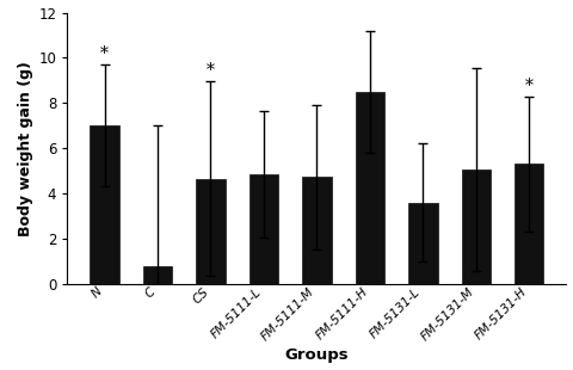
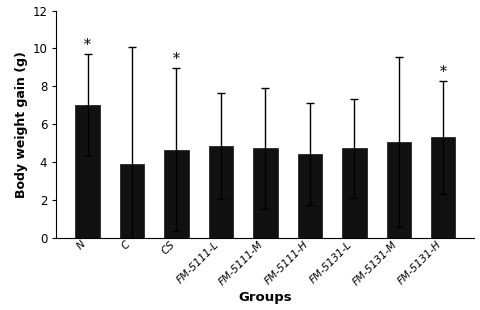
C: 0.8 -> 3.9
FM-5111-H: 8.5 -> 4.4
FM-5131-L: 3.6 -> 4.7
